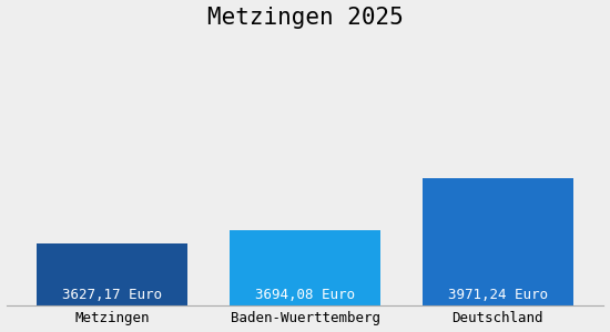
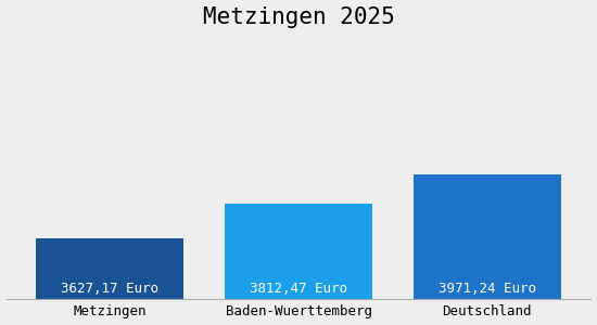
Baden-Wuerttemberg: 3694,08 -> 3812,47
